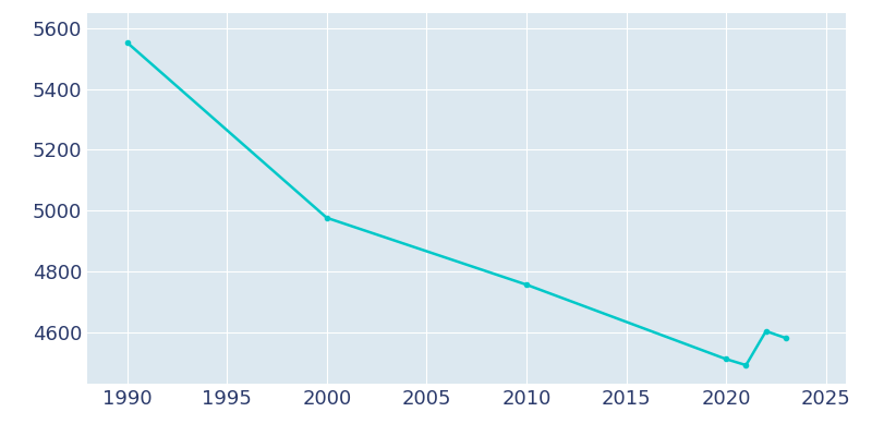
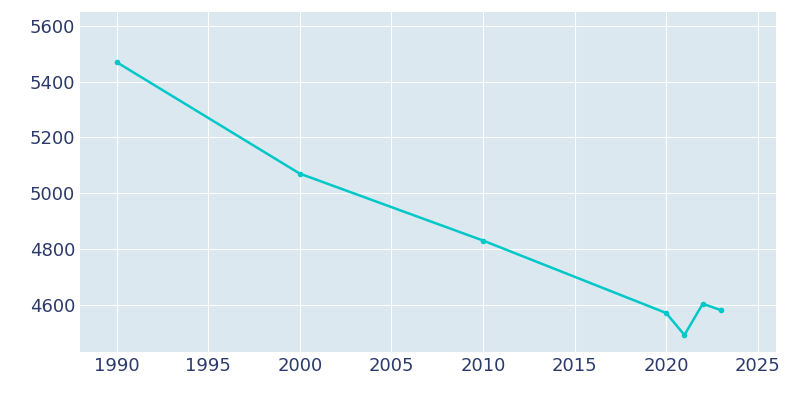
1990: 5553 -> 5470
2000: 4976 -> 5070
2010: 4756 -> 4830
2020: 4511 -> 4570
